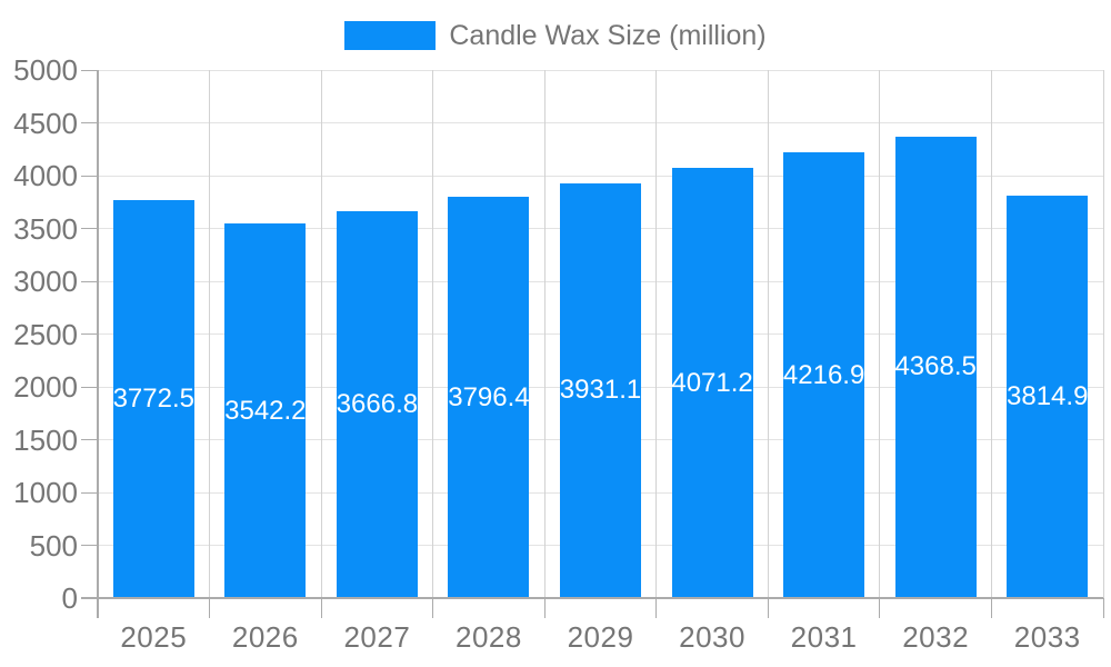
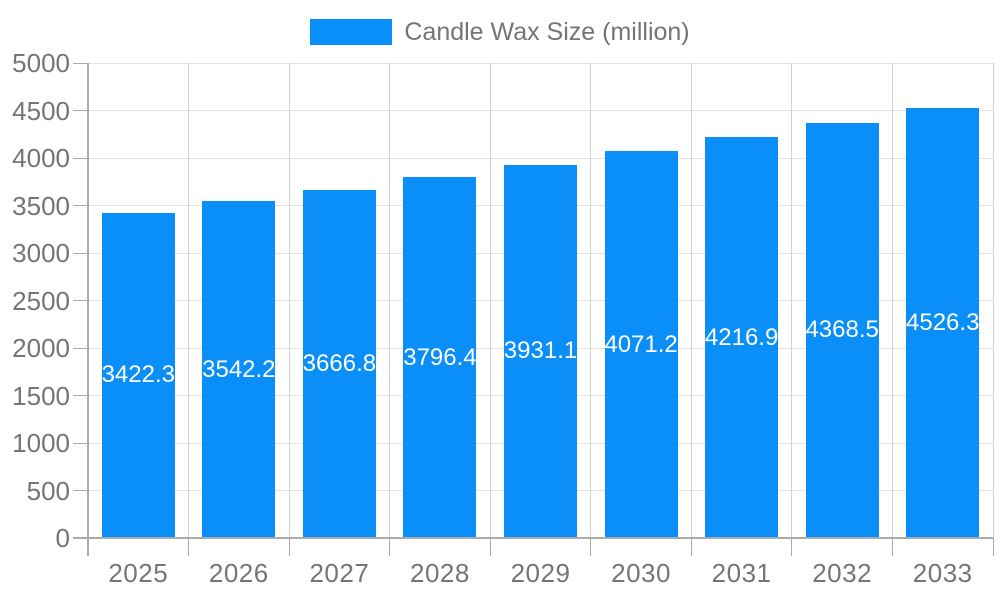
2025: 3772.5 -> 3422.3
2033: 3814.9 -> 4526.3
